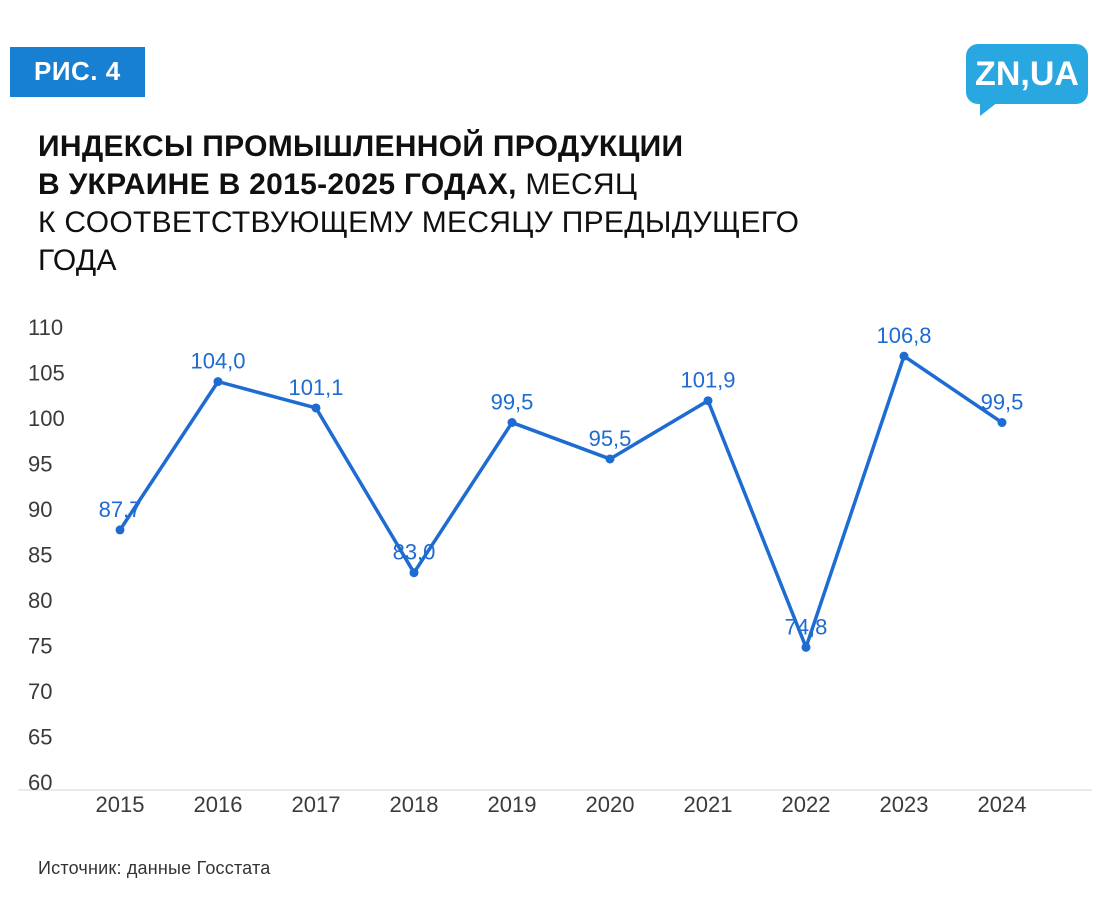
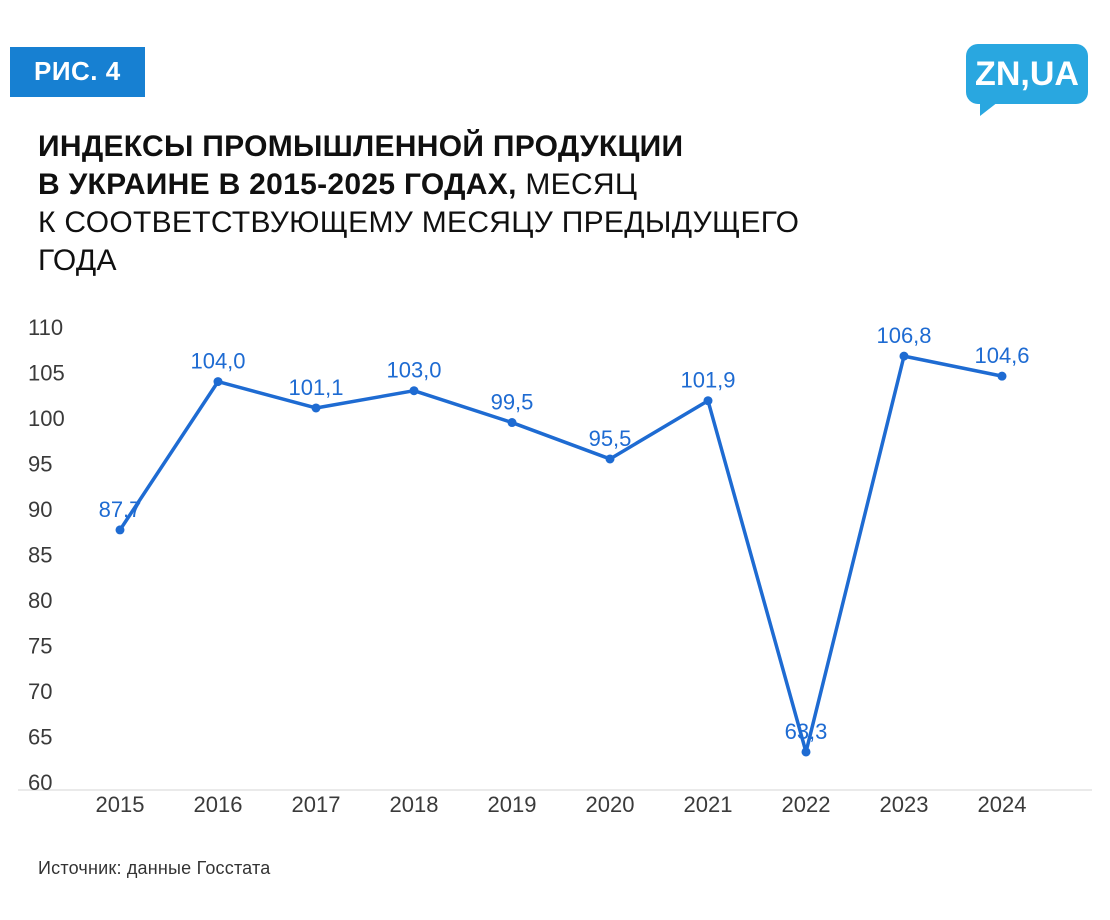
2018: 83,0 -> 103,0
2022: 74,8 -> 63,3
2024: 99,5 -> 104,6
